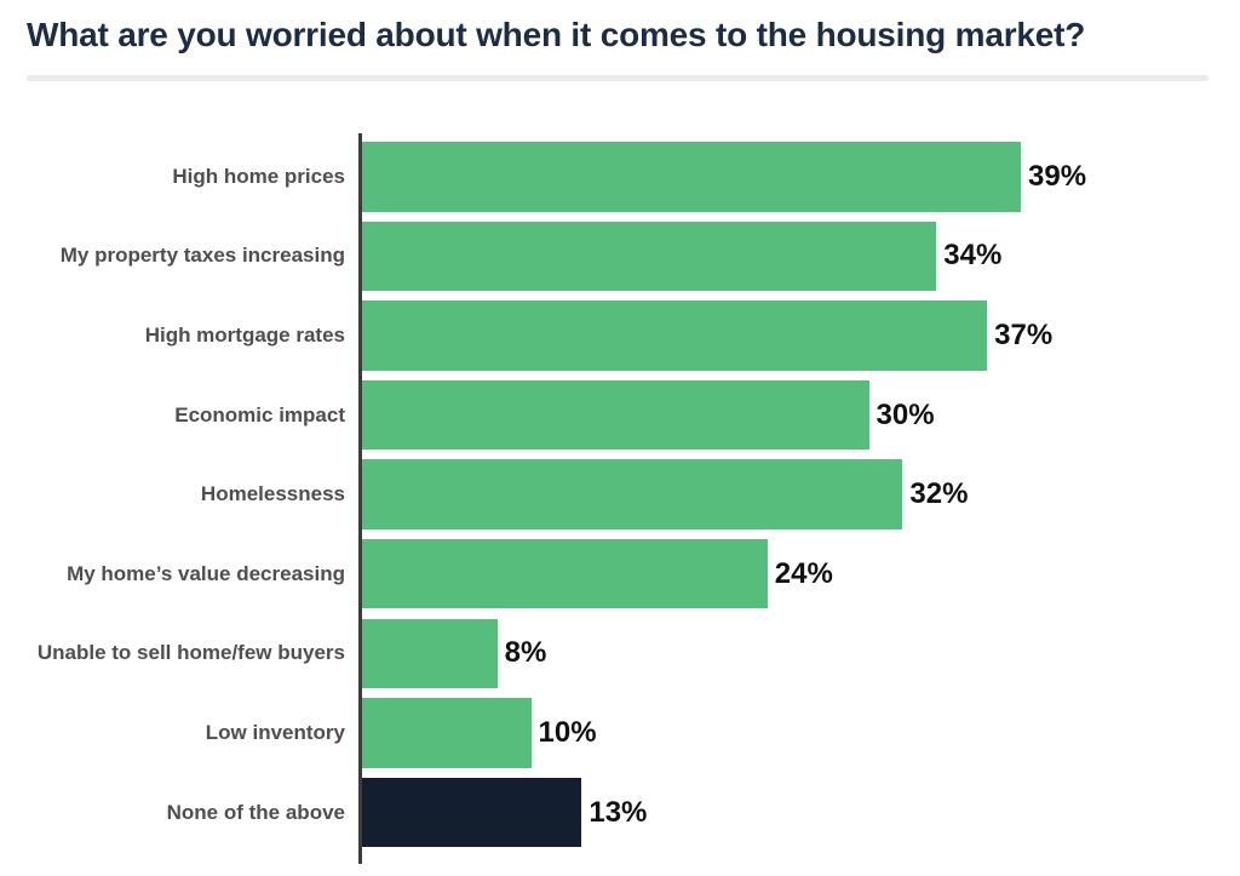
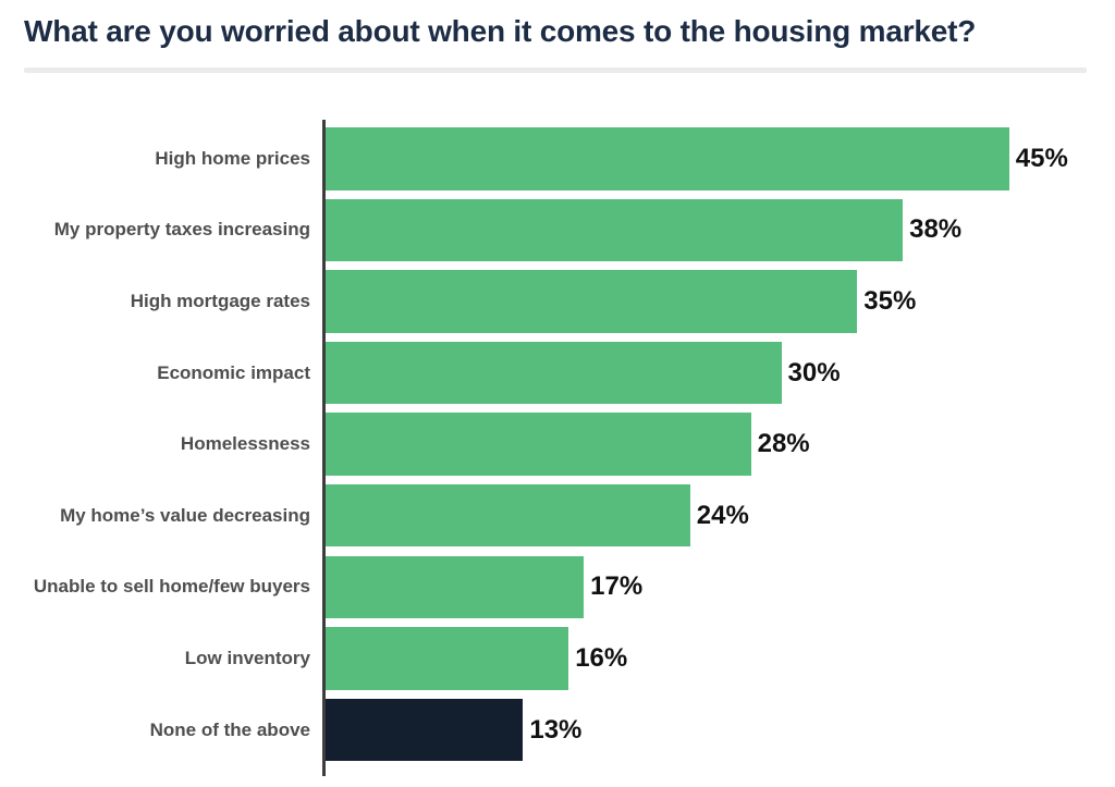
High home prices: 39% -> 45%
My property taxes increasing: 34% -> 38%
High mortgage rates: 37% -> 35%
Homelessness: 32% -> 28%
Unable to sell home/few buyers: 8% -> 17%
Low inventory: 10% -> 16%
